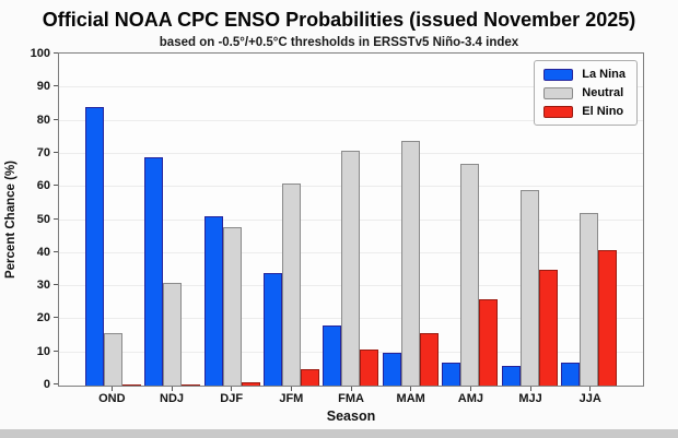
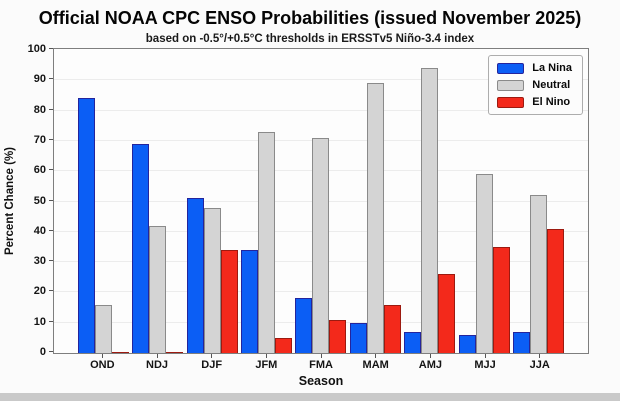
Neutral/NDJ: 31 -> 42
El Nino/DJF: 1 -> 34
Neutral/JFM: 61 -> 73
Neutral/MAM: 74 -> 89
Neutral/AMJ: 67 -> 94
